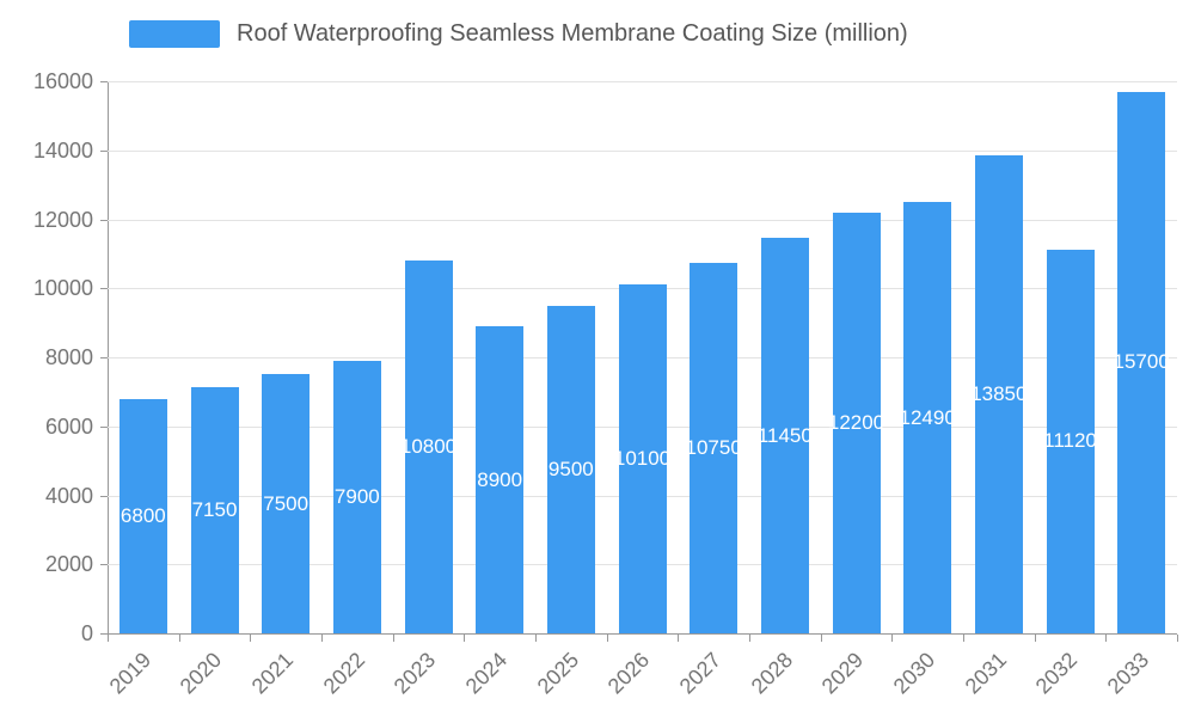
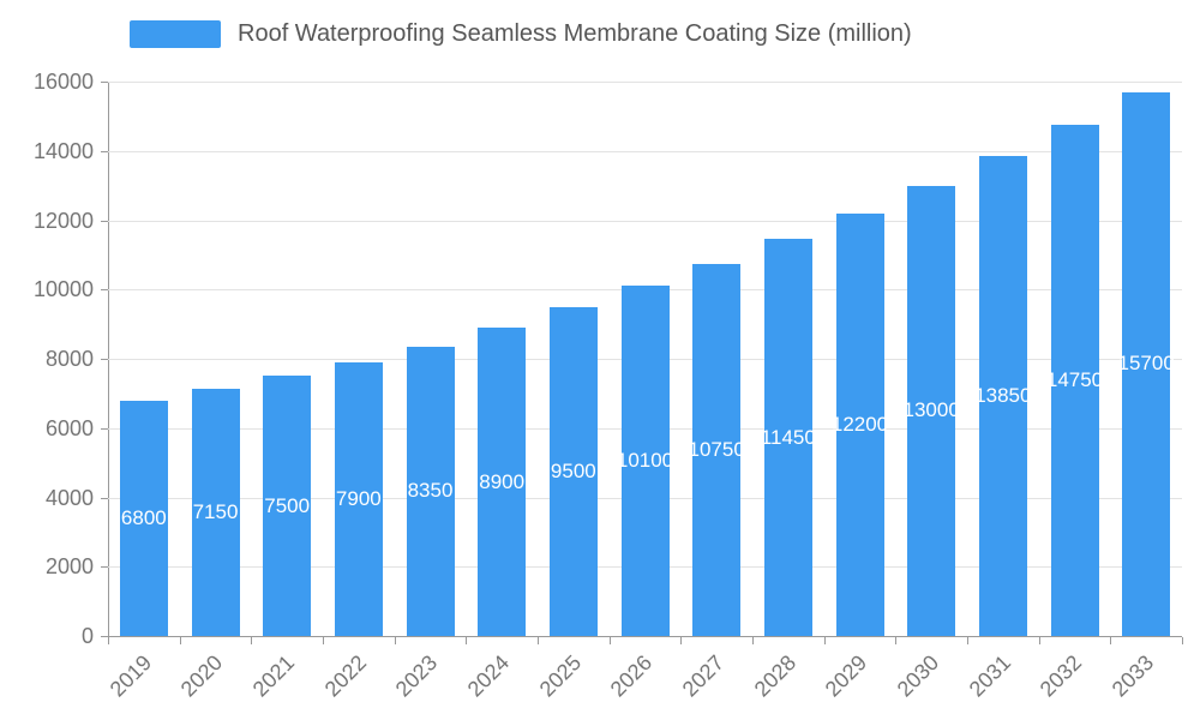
2023: 10800 -> 8350
2030: 12490 -> 13000
2032: 11120 -> 14750
